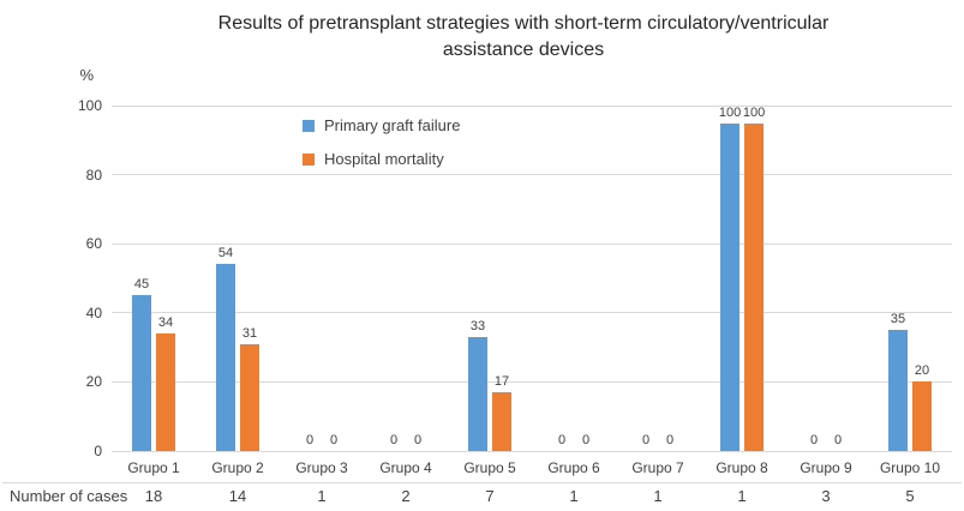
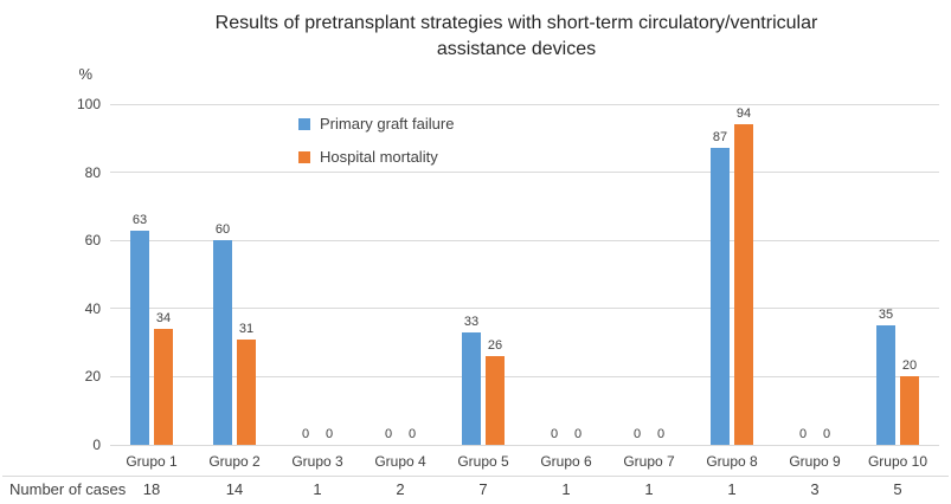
Primary graft failure/Grupo 1: 45 -> 63
Primary graft failure/Grupo 2: 54 -> 60
Hospital mortality/Grupo 5: 17 -> 26
Primary graft failure/Grupo 8: 100 -> 87
Hospital mortality/Grupo 8: 100 -> 94
